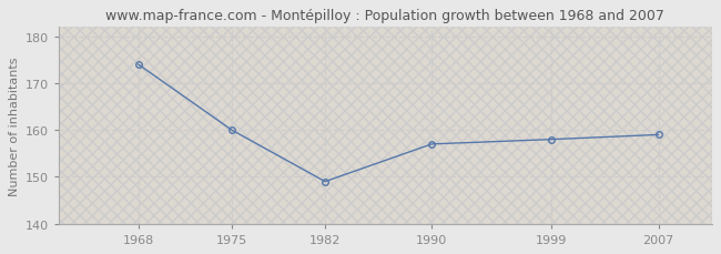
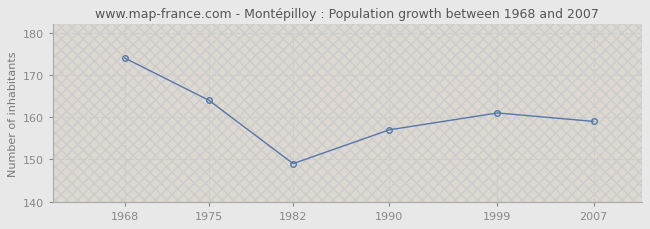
1975: 160 -> 164
1999: 158 -> 161
